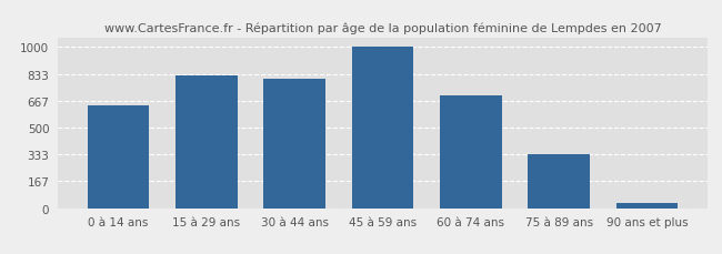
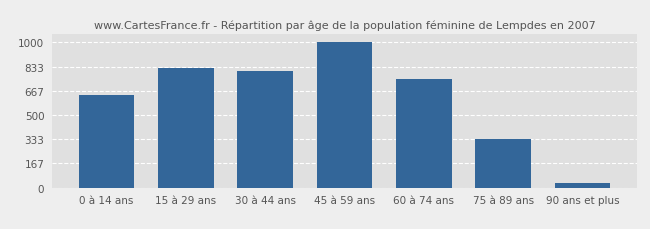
60 à 74 ans: 700 -> 750
